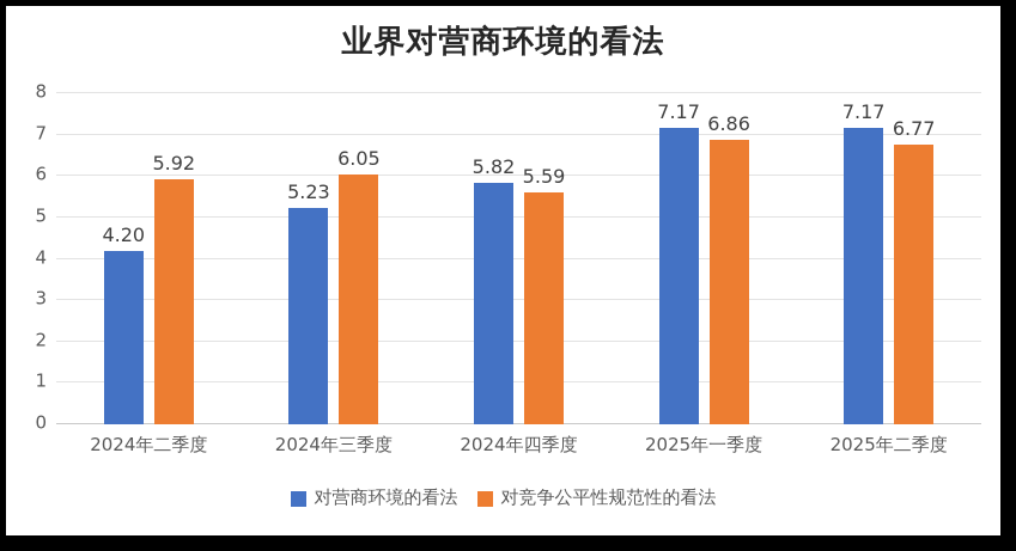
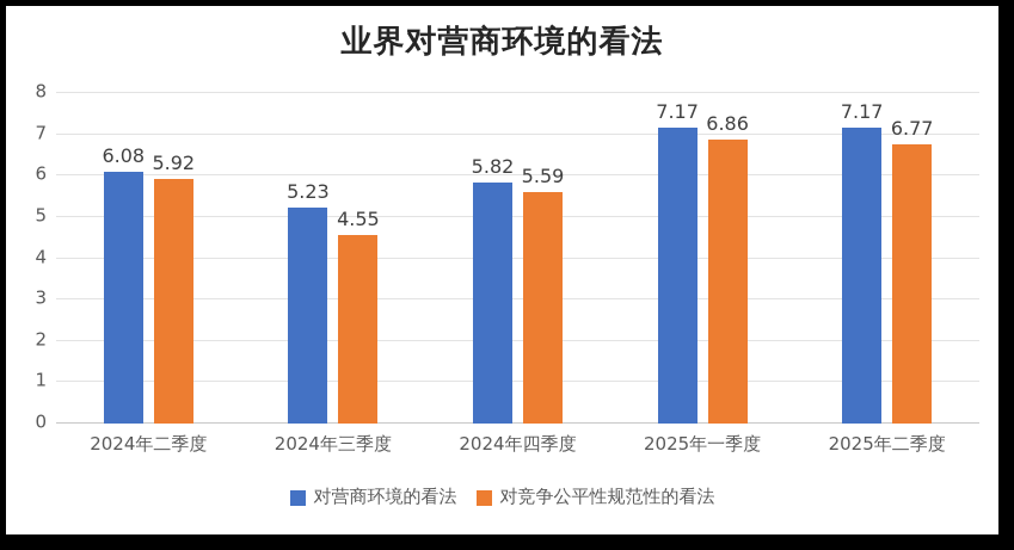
对营商环境的看法/2024年二季度: 4.20 -> 6.08
对竞争公平性规范性的看法/2024年三季度: 6.05 -> 4.55
